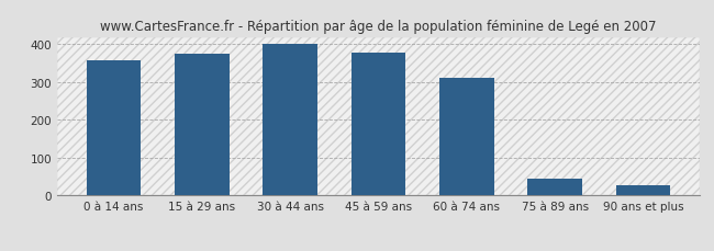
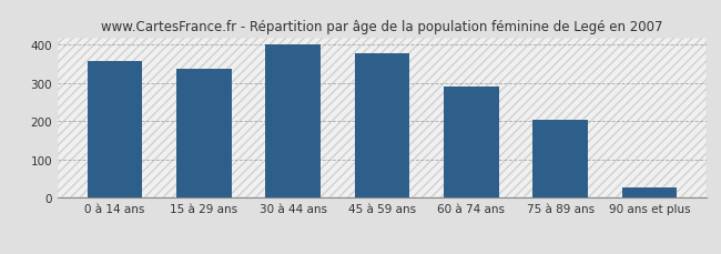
15 à 29 ans: 375 -> 336
60 à 74 ans: 310 -> 292
75 à 89 ans: 45 -> 205
